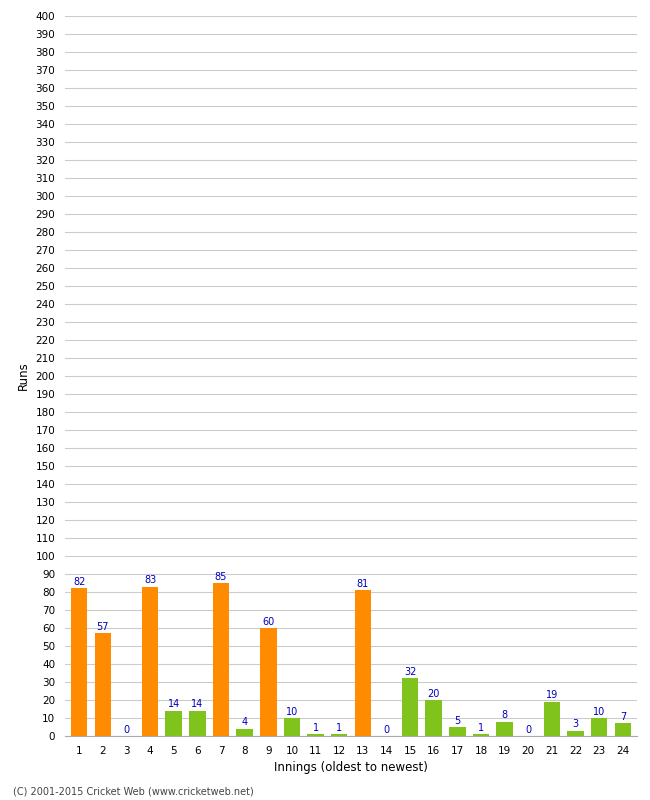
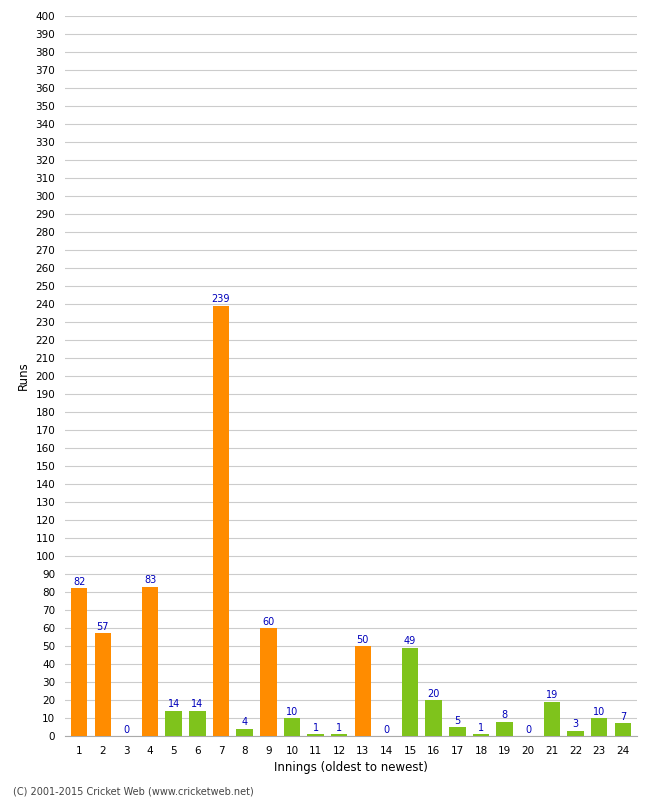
7: 85 -> 239
13: 81 -> 50
15: 32 -> 49
